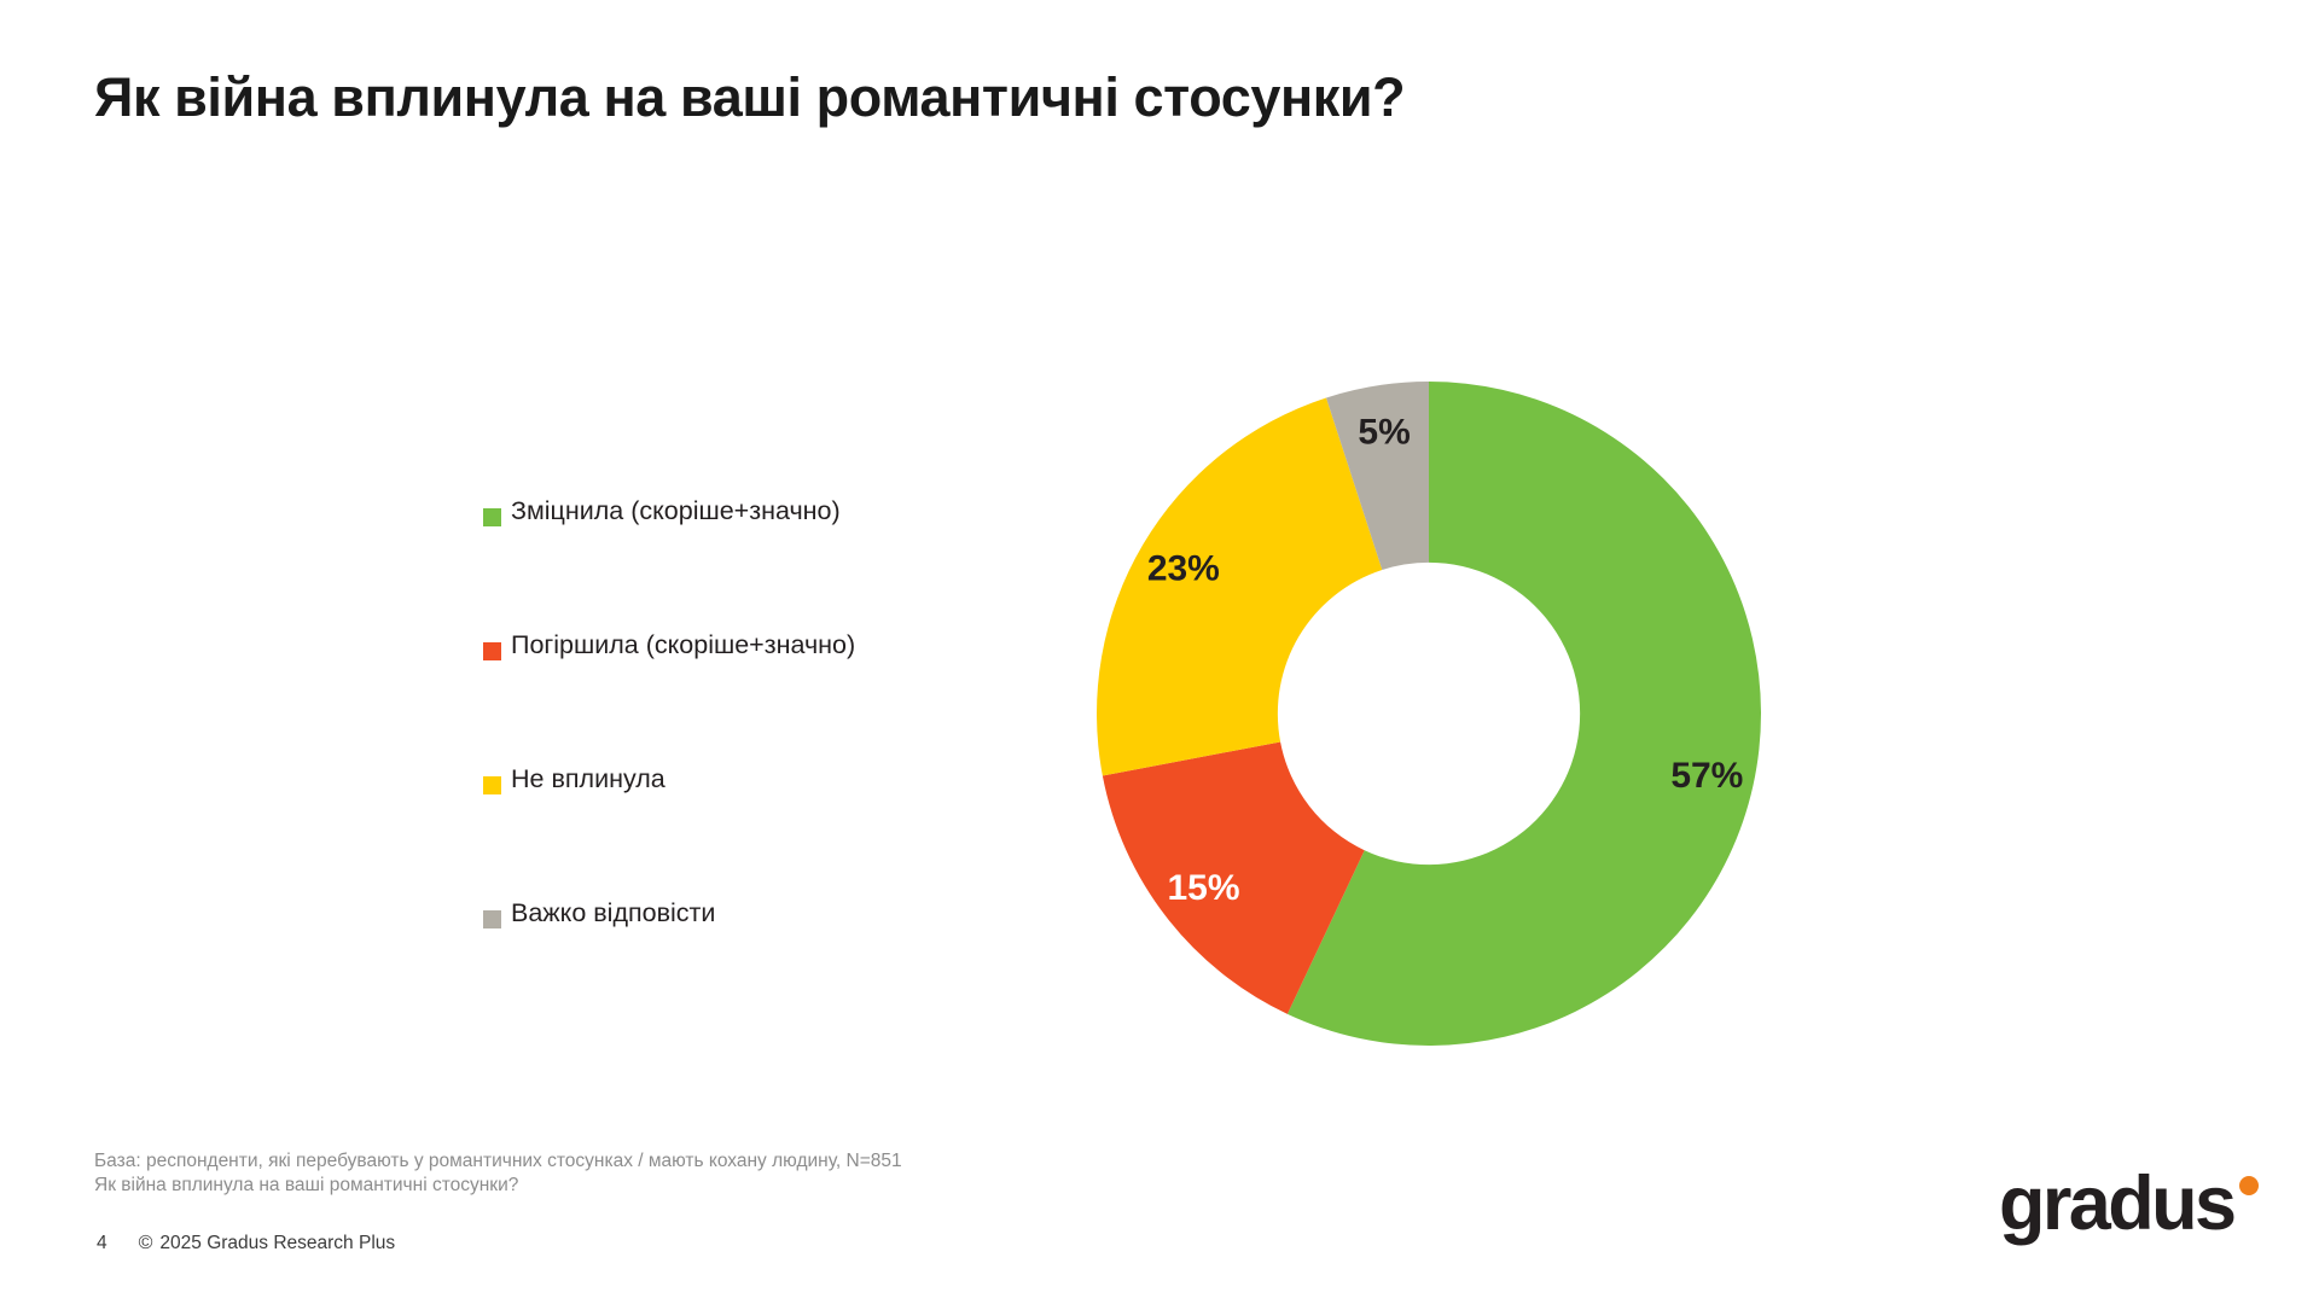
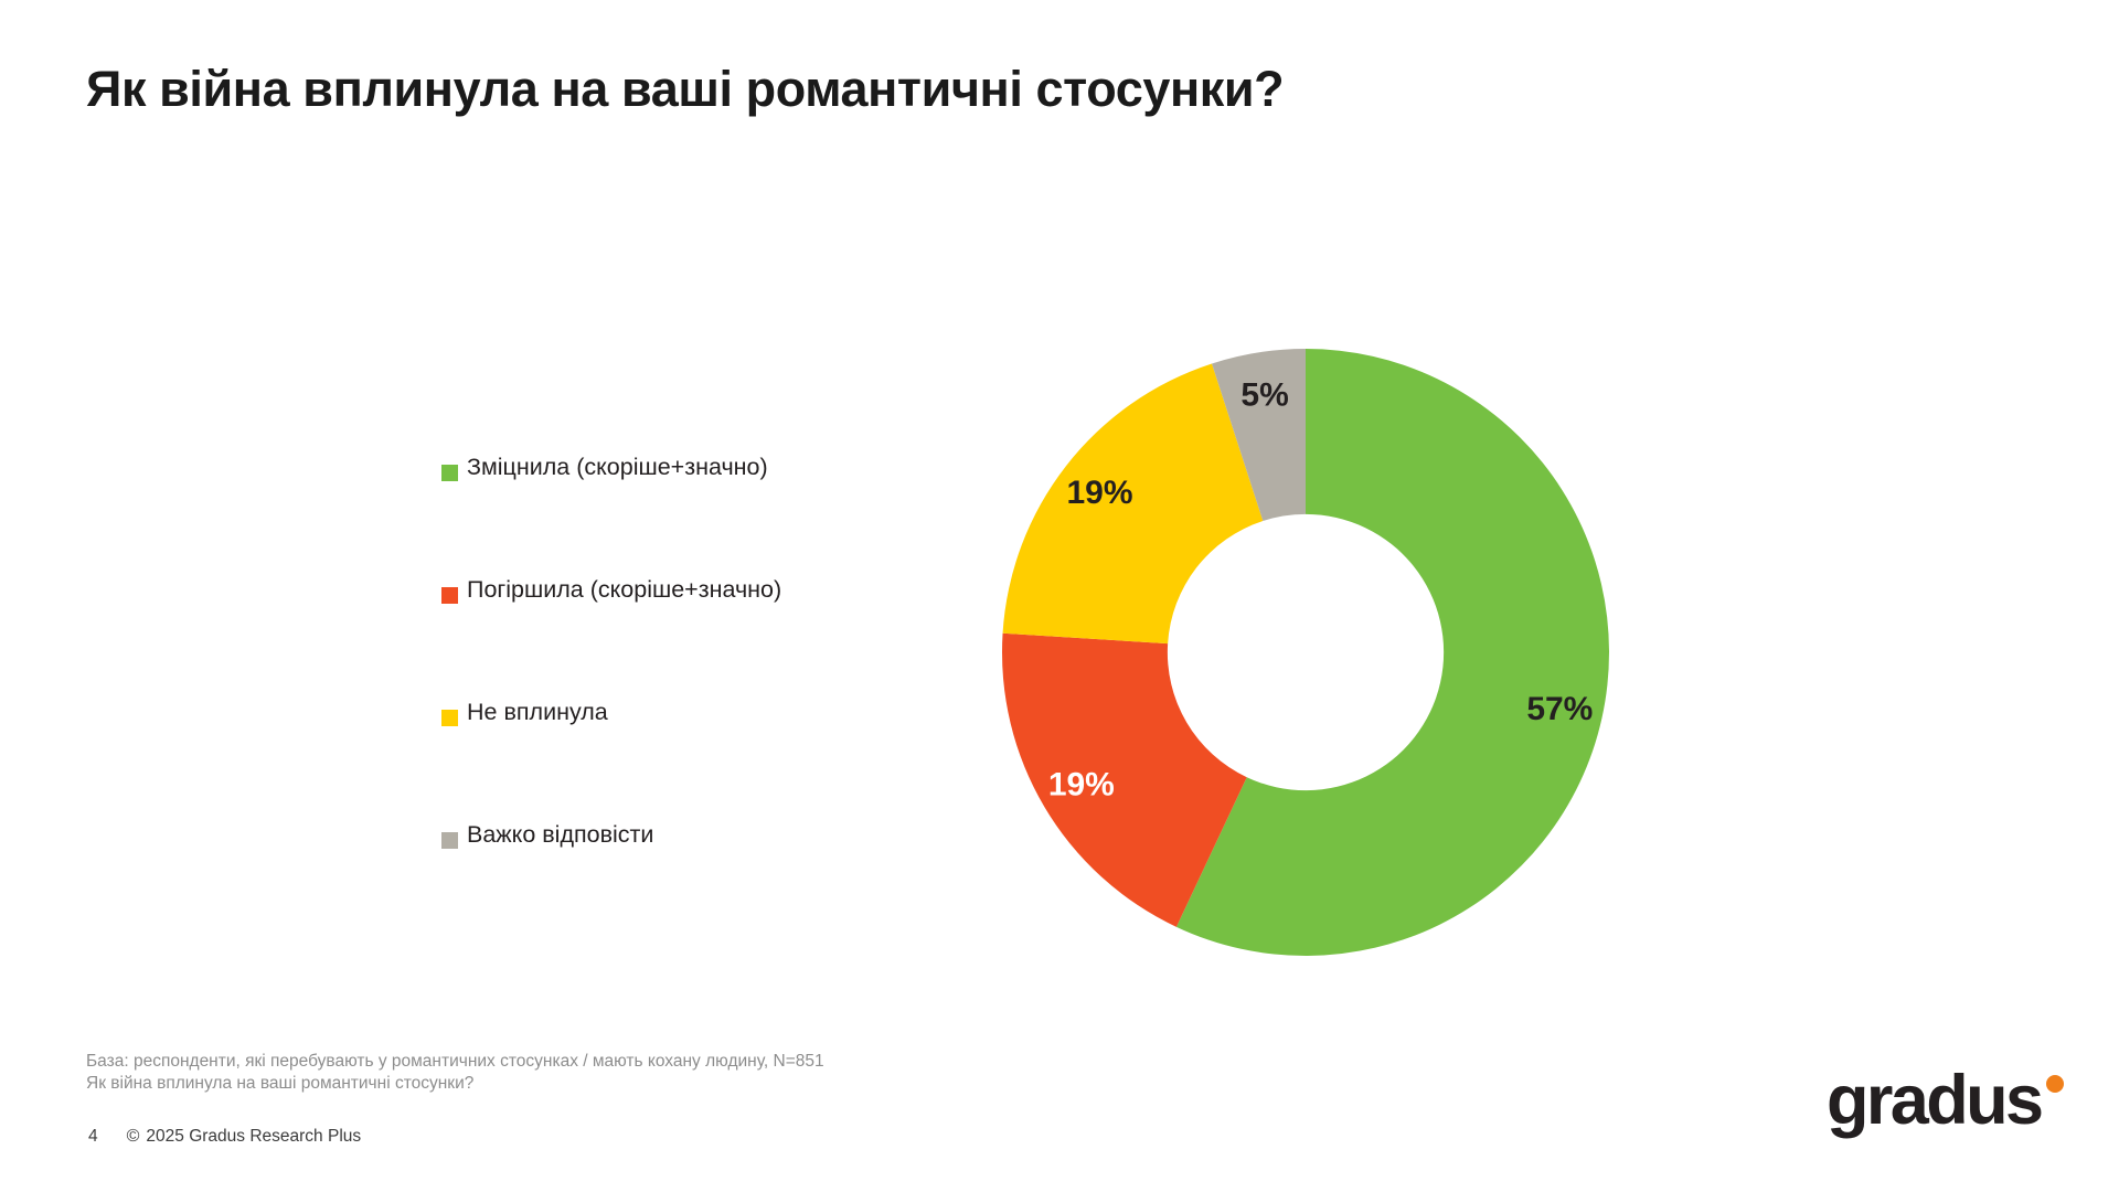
Погіршила (скоріше+значно): 15% -> 19%
Не вплинула: 23% -> 19%
